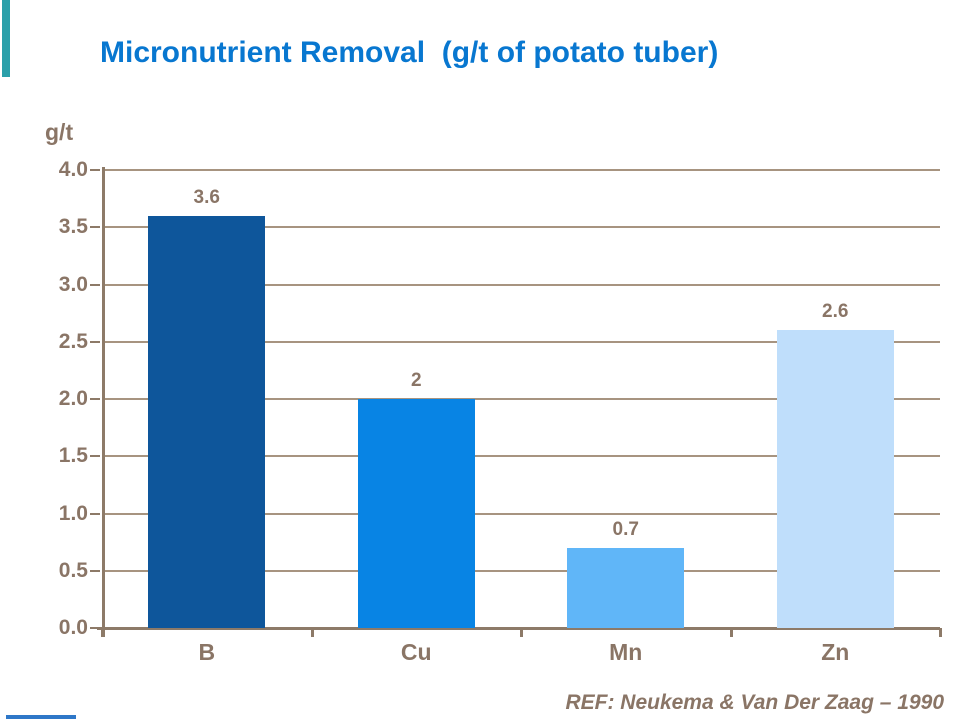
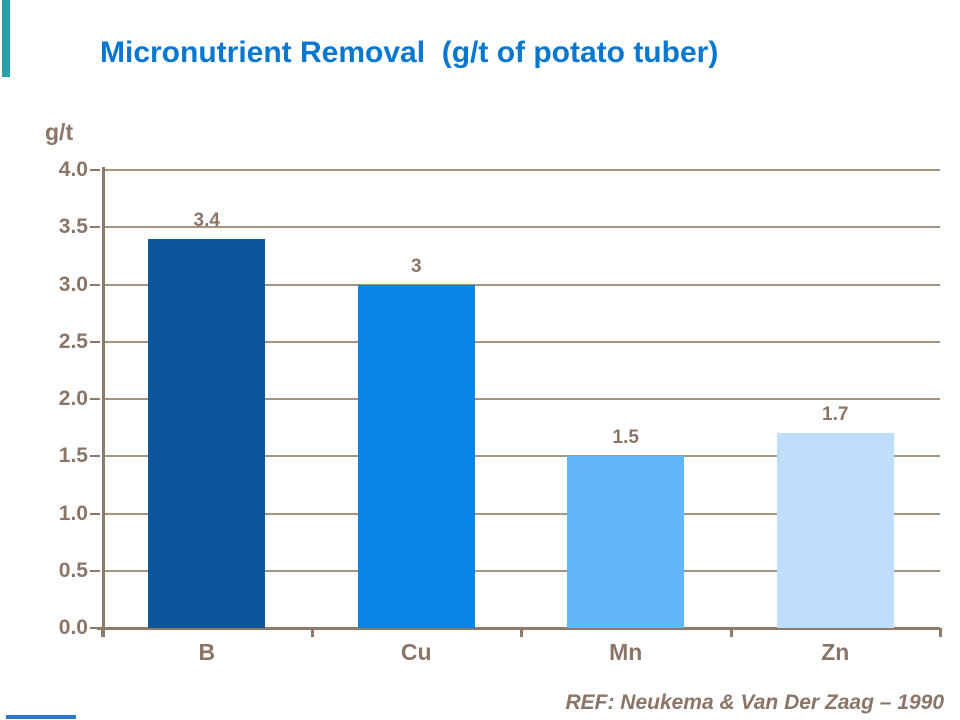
B: 3.6 -> 3.4
Cu: 2 -> 3
Mn: 0.7 -> 1.5
Zn: 2.6 -> 1.7
